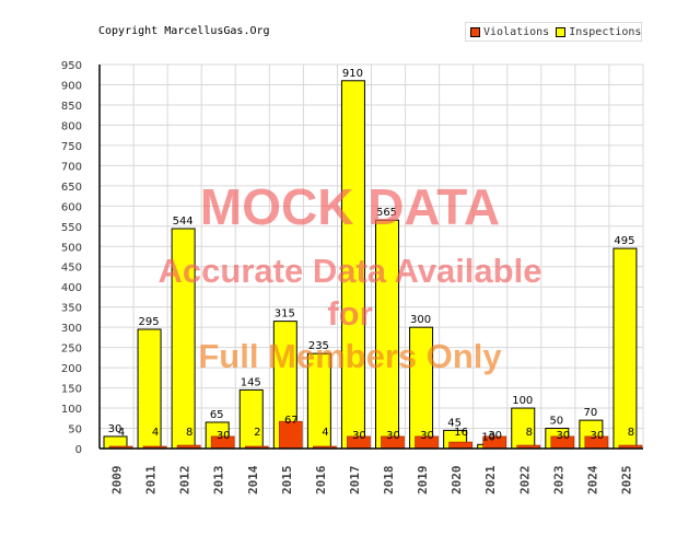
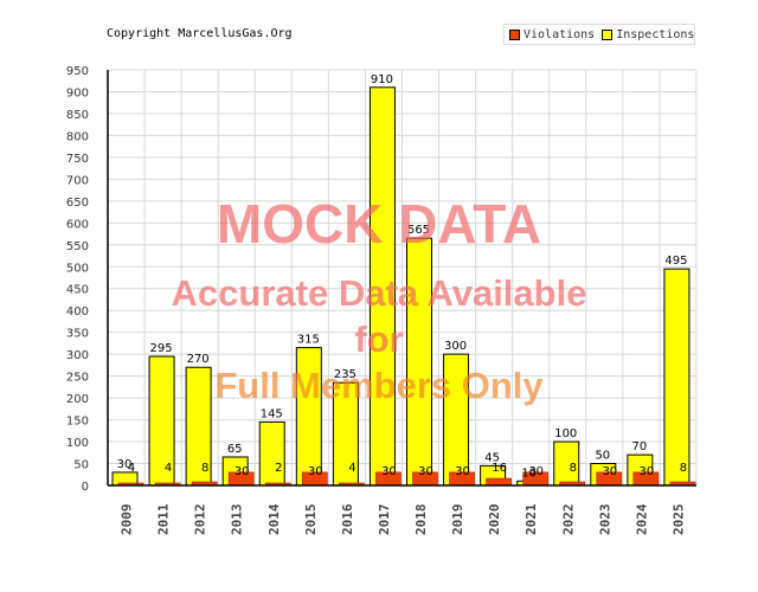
Inspections/2012: 544 -> 270
Violations/2015: 67 -> 30
